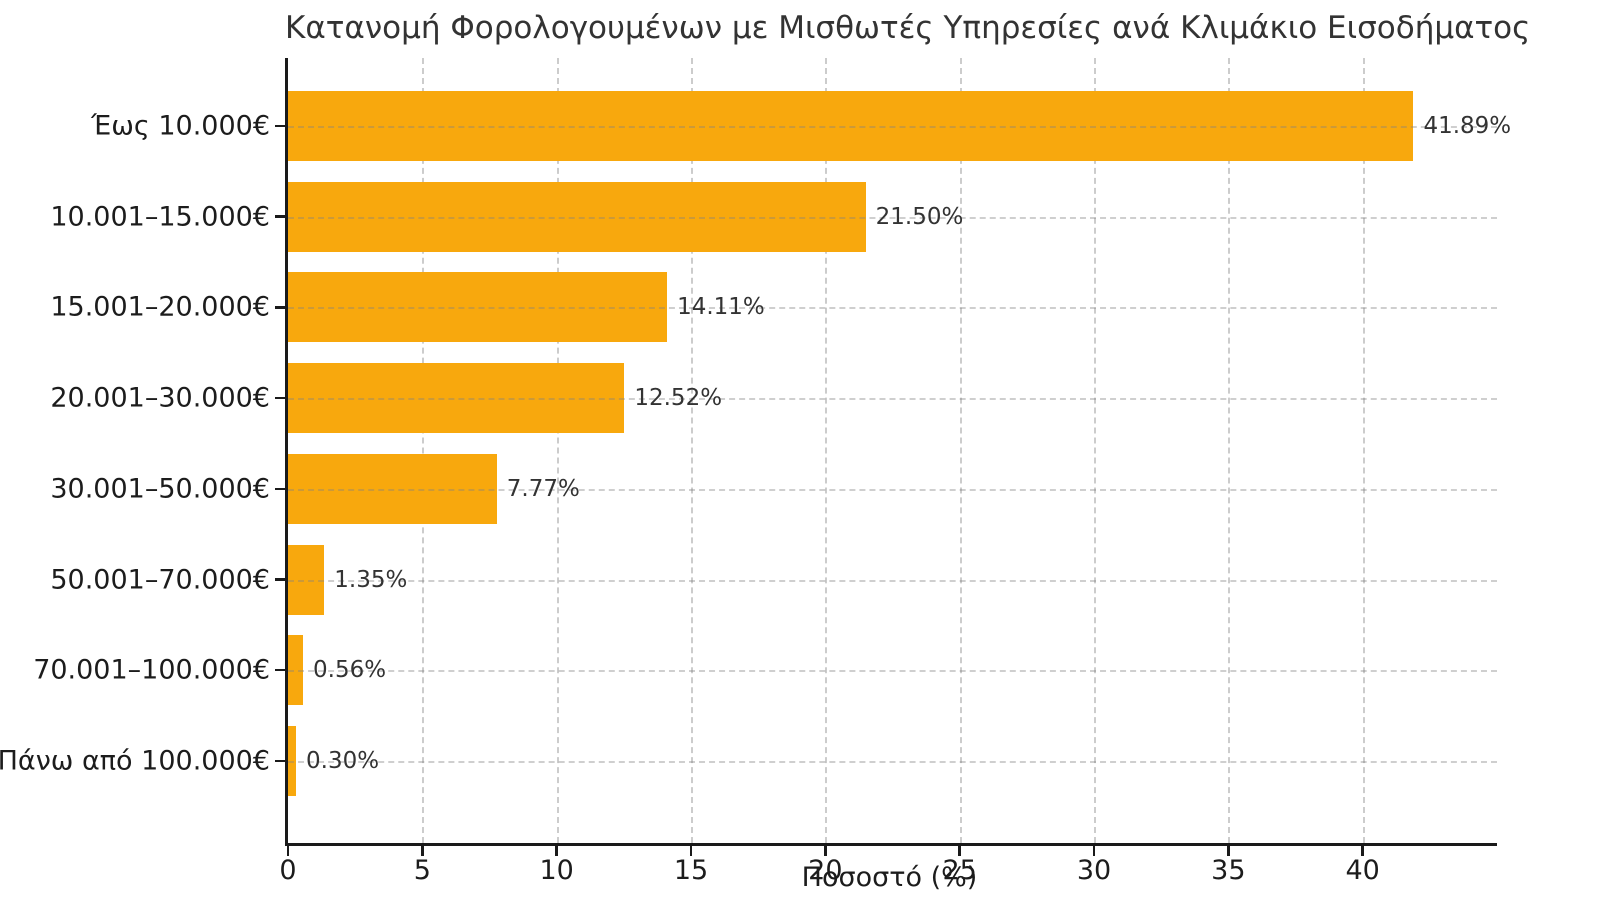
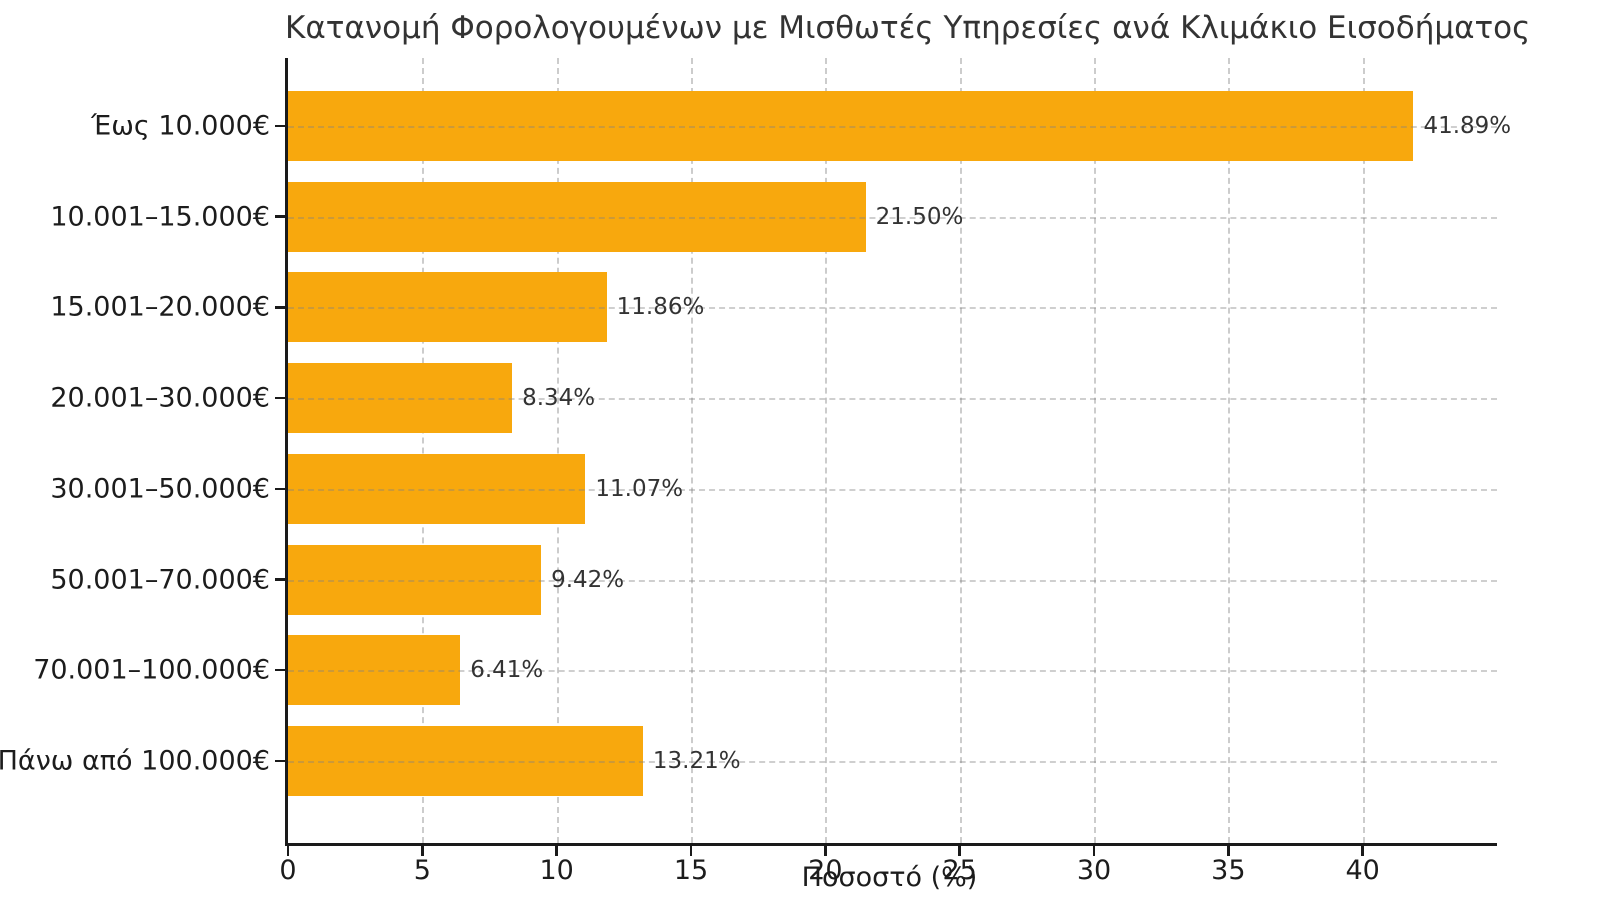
15.001–20.000€: 14.11% -> 11.86%
20.001–30.000€: 12.52% -> 8.34%
30.001–50.000€: 7.77% -> 11.07%
50.001–70.000€: 1.35% -> 9.42%
70.001–100.000€: 0.56% -> 6.41%
Πάνω από 100.000€: 0.30% -> 13.21%
